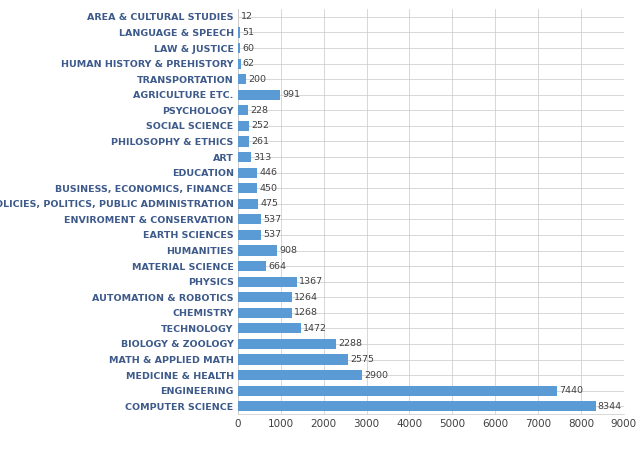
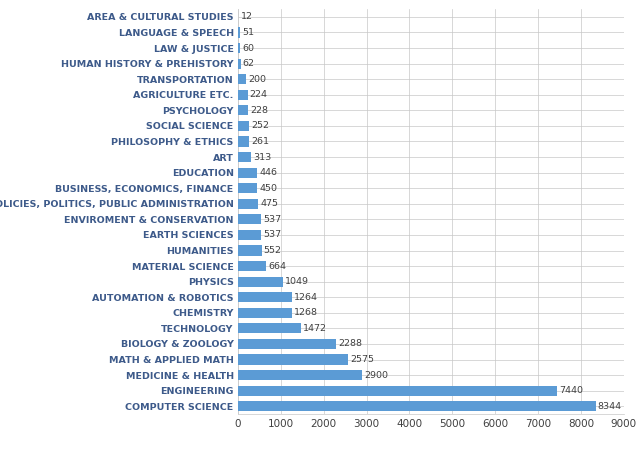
AGRICULTURE ETC.: 991 -> 224
HUMANITIES: 908 -> 552
PHYSICS: 1367 -> 1049
